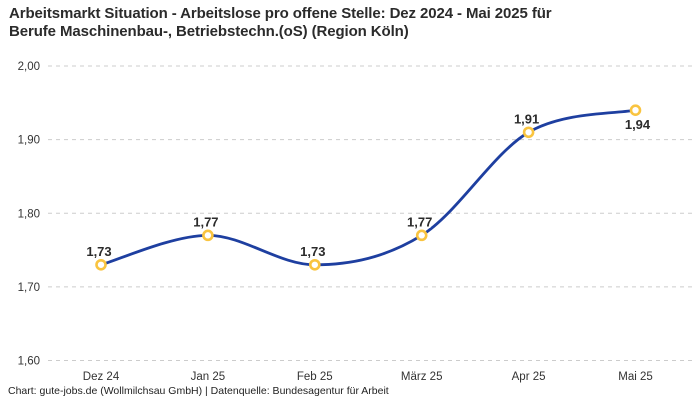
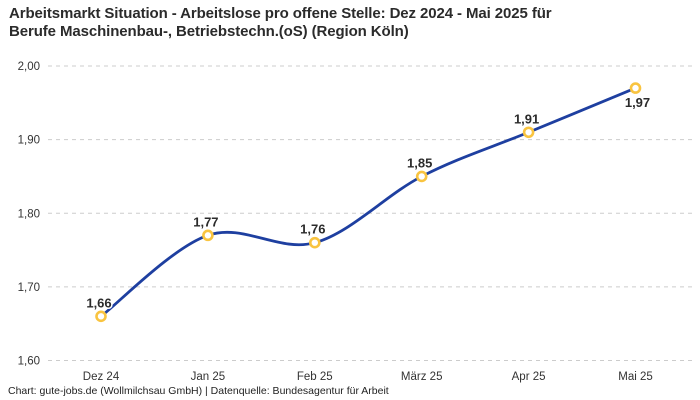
Dez 24: 1,73 -> 1,66
Feb 25: 1,73 -> 1,76
März 25: 1,77 -> 1,85
Mai 25: 1,94 -> 1,97
